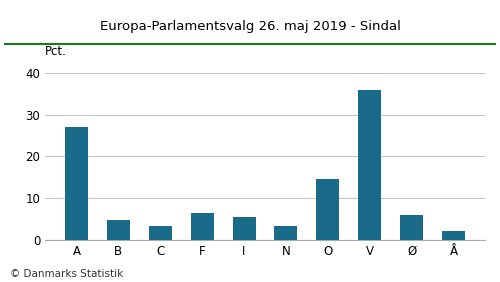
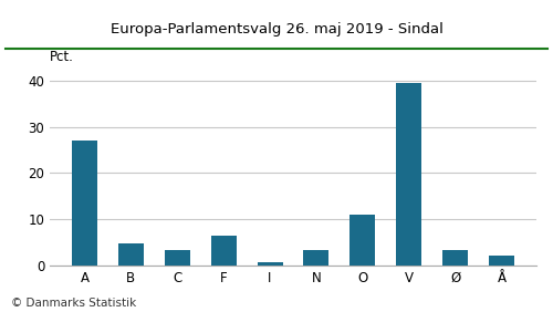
I: 5.5 -> 0.7
O: 14.5 -> 11.0
V: 36.0 -> 39.5
Ø: 6.0 -> 3.2
